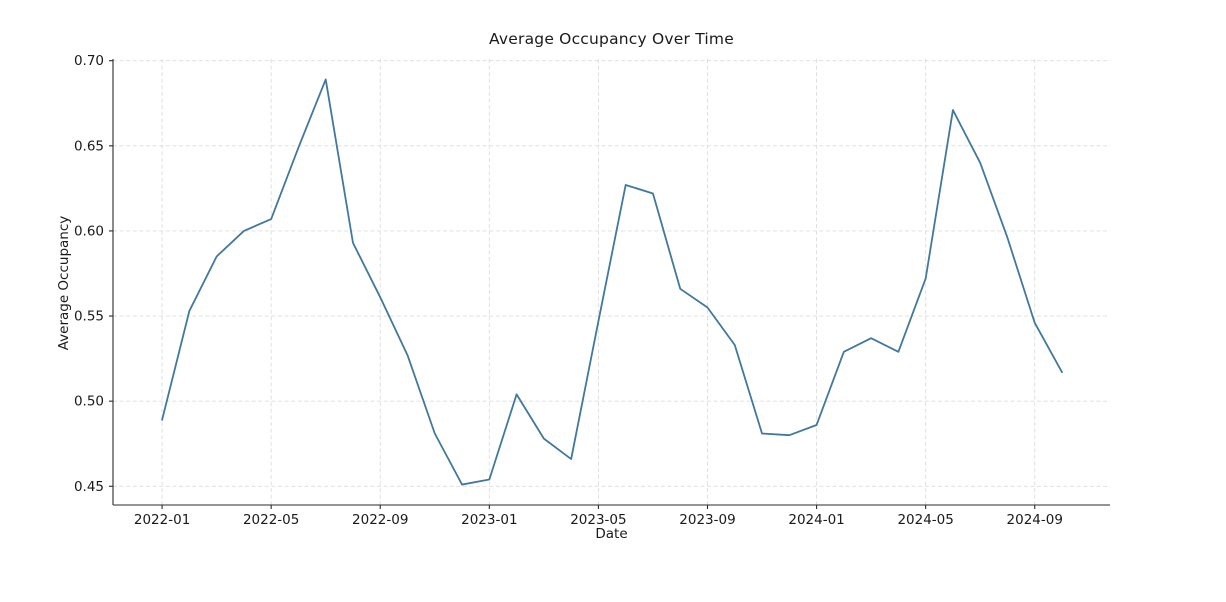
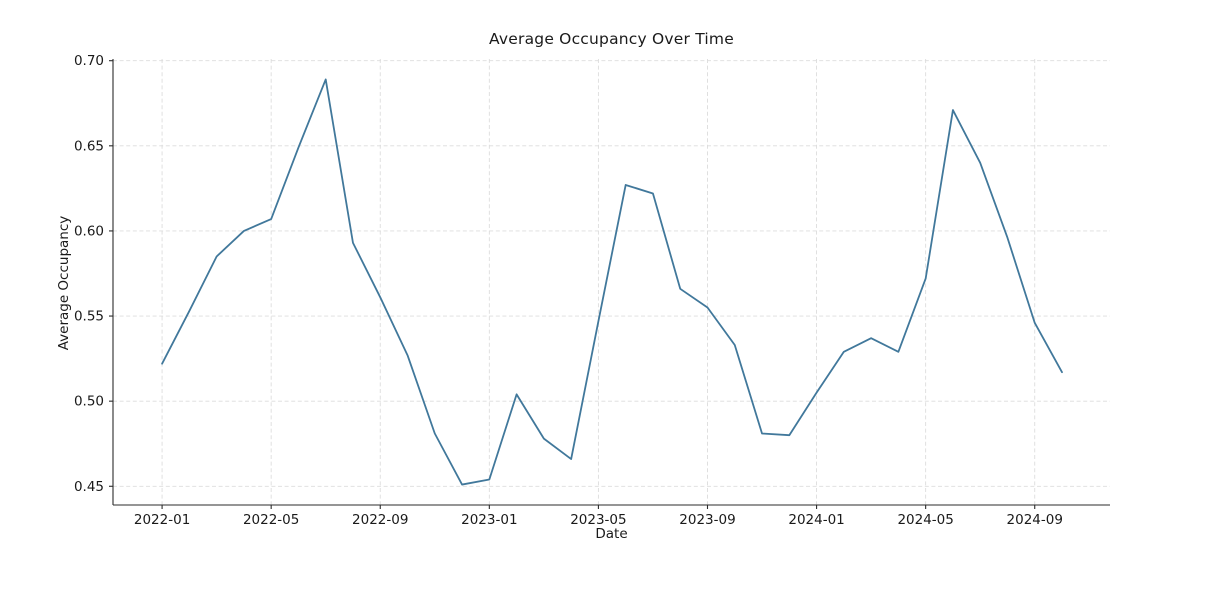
2022-01: 0.489 -> 0.522
2024-01: 0.486 -> 0.505
